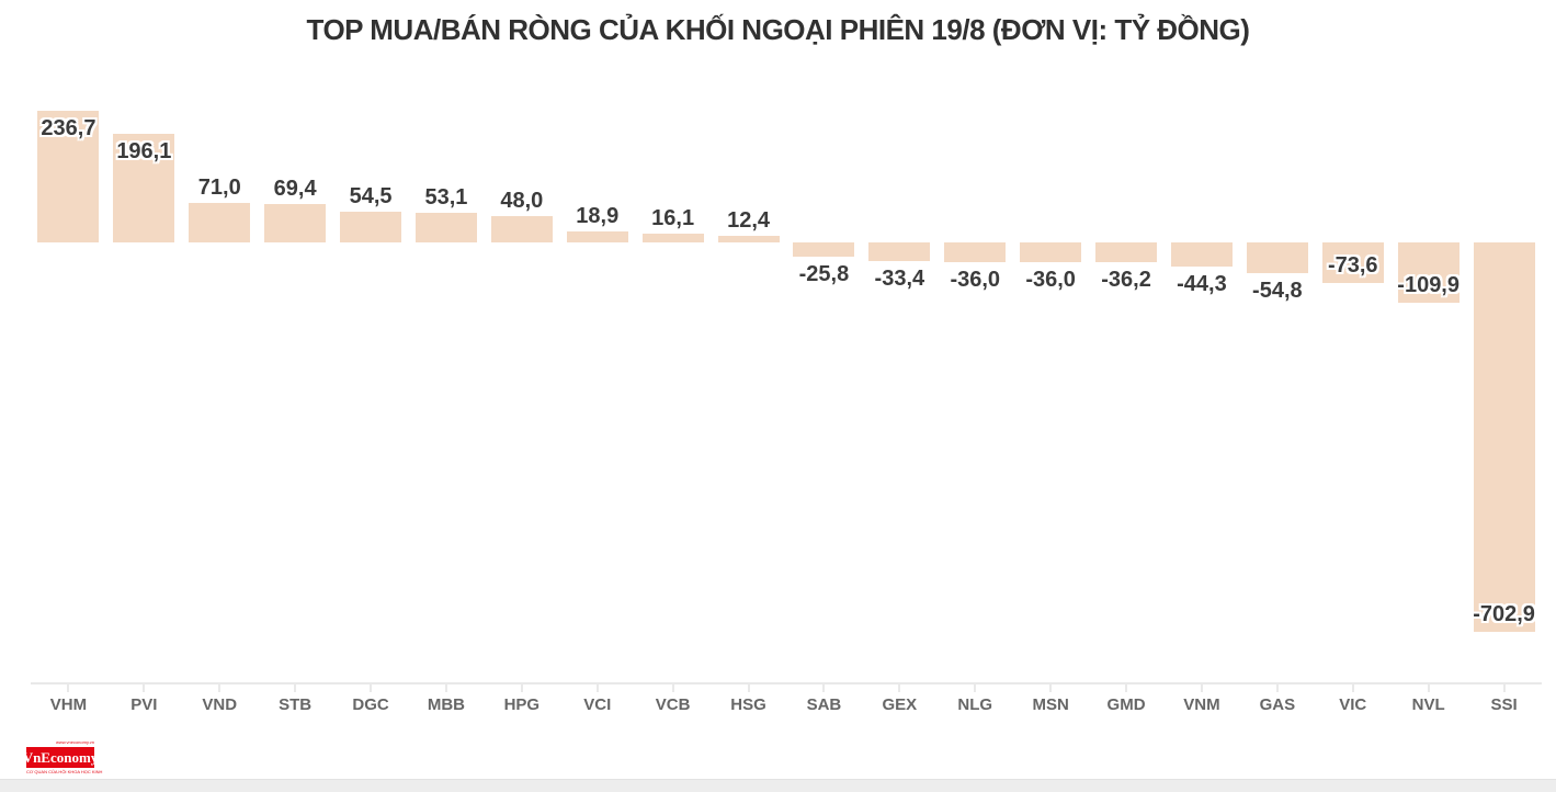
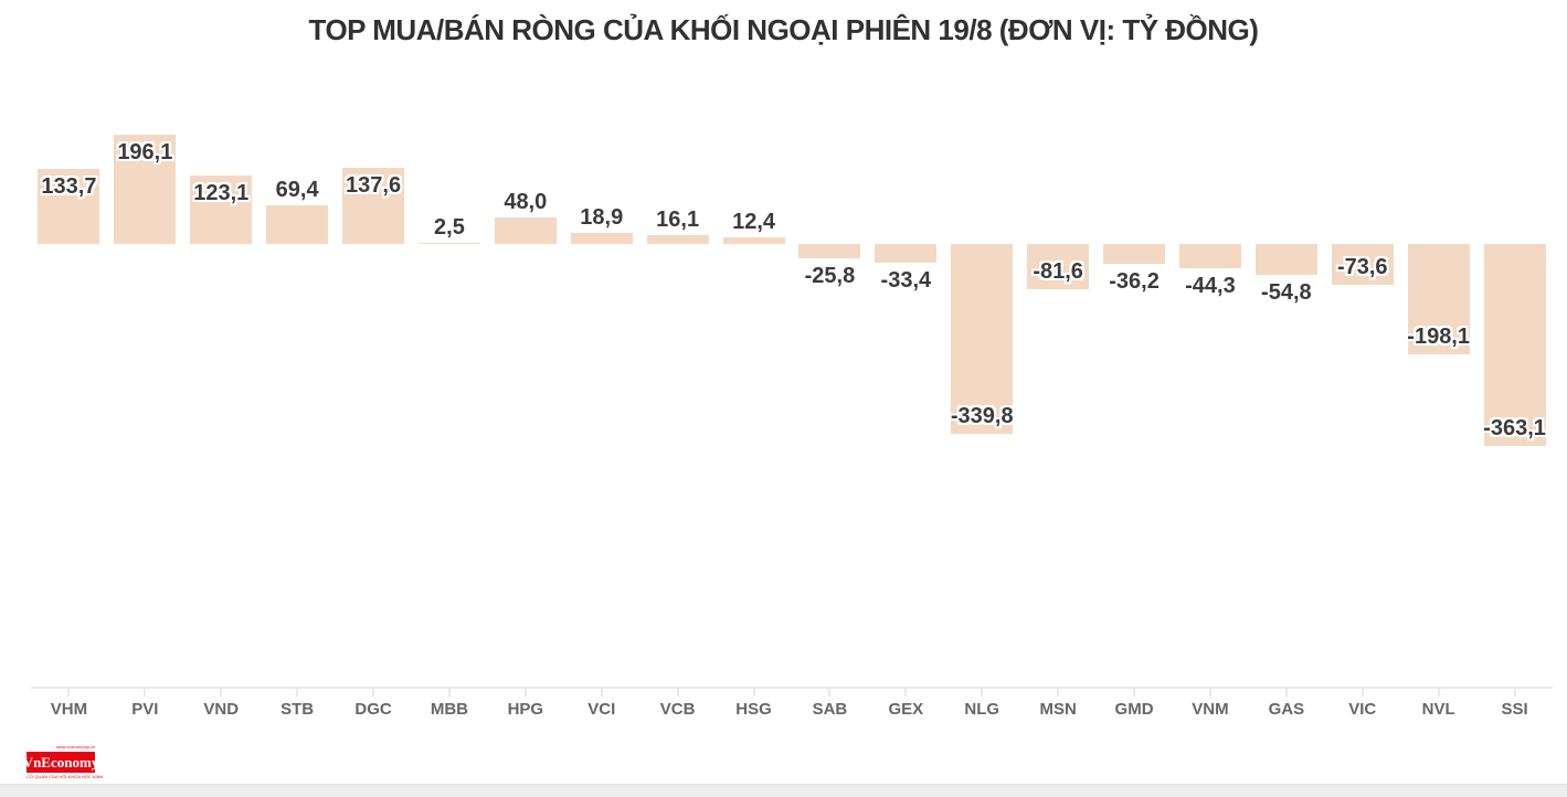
VHM: 236,7 -> 133,7
VND: 71,0 -> 123,1
DGC: 54,5 -> 137,6
MBB: 53,1 -> 2,5
NLG: -36,0 -> -339,8
MSN: -36,0 -> -81,6
NVL: -109,9 -> -198,1
SSI: -702,9 -> -363,1
